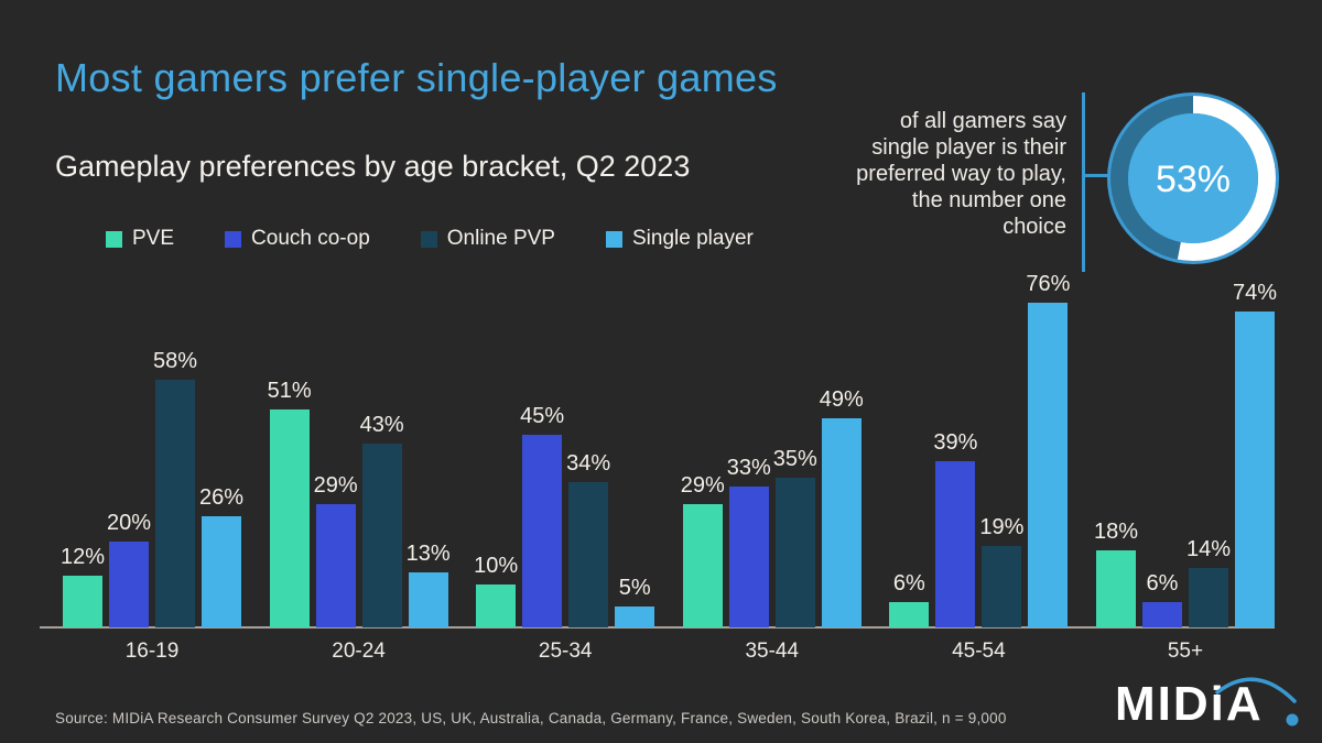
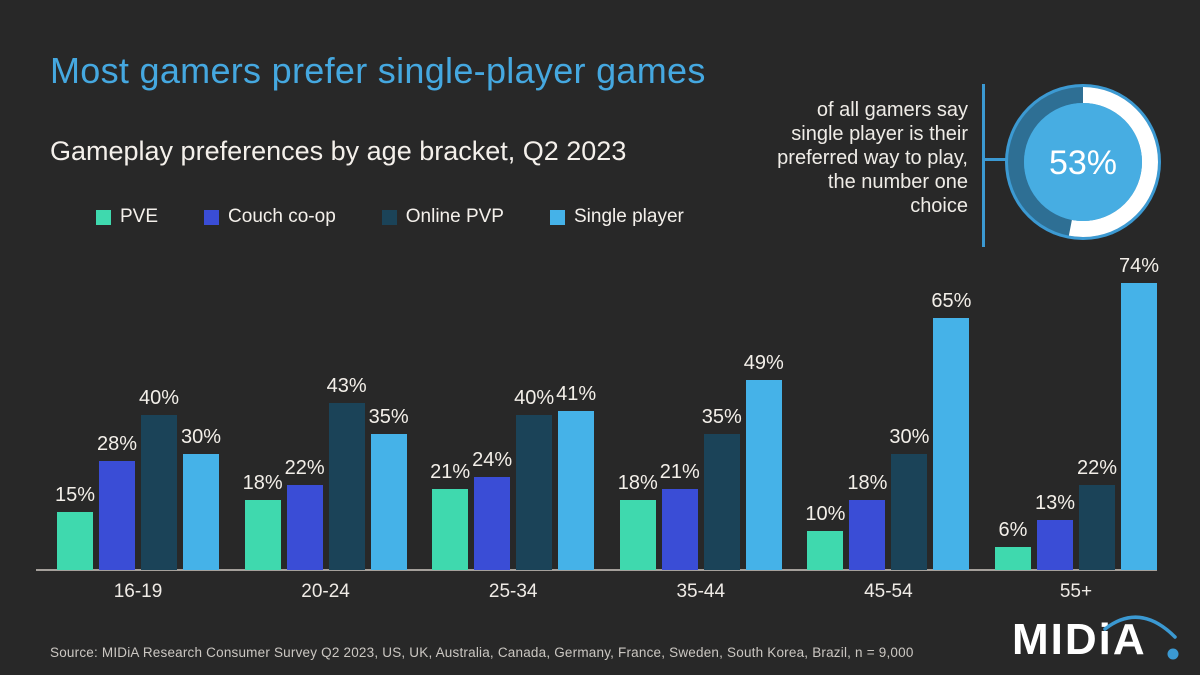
PVE/16-19: 12% -> 15%
Couch co-op/16-19: 20% -> 28%
Online PVP/16-19: 58% -> 40%
Single player/16-19: 26% -> 30%
PVE/20-24: 51% -> 18%
Couch co-op/20-24: 29% -> 22%
Single player/20-24: 13% -> 35%
PVE/25-34: 10% -> 21%
Couch co-op/25-34: 45% -> 24%
Online PVP/25-34: 34% -> 40%
Single player/25-34: 5% -> 41%
PVE/35-44: 29% -> 18%
Couch co-op/35-44: 33% -> 21%
PVE/45-54: 6% -> 10%
Couch co-op/45-54: 39% -> 18%
Online PVP/45-54: 19% -> 30%
Single player/45-54: 76% -> 65%
PVE/55+: 18% -> 6%
Couch co-op/55+: 6% -> 13%
Online PVP/55+: 14% -> 22%
